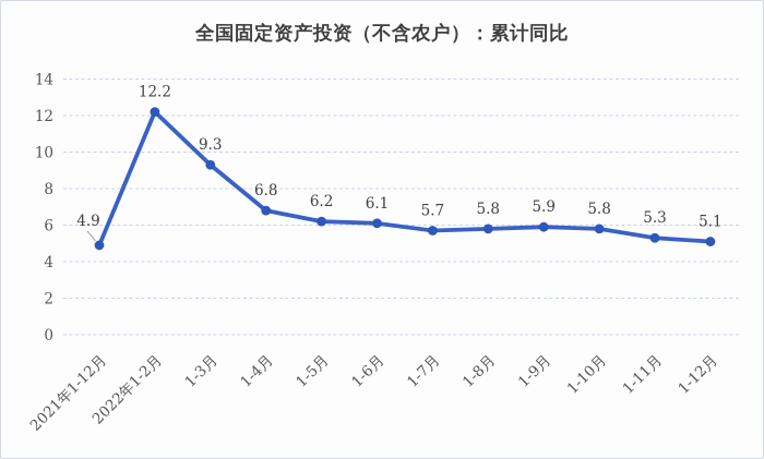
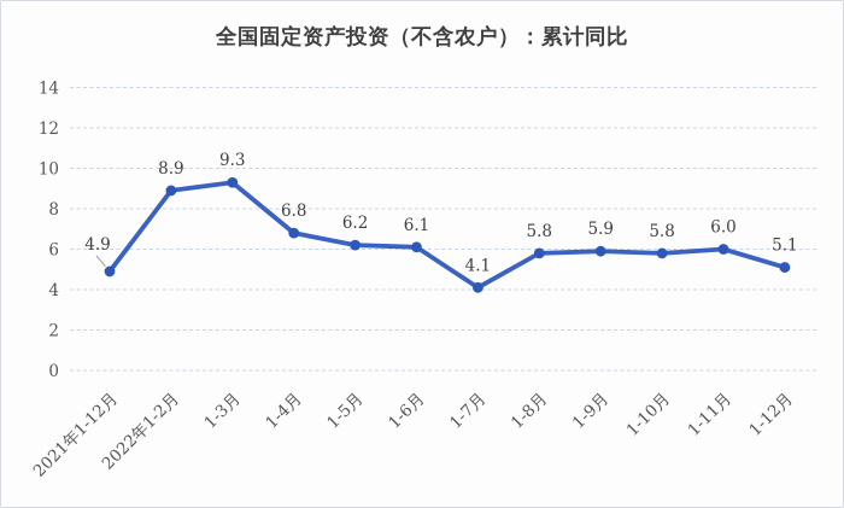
2022年1-2月: 12.2 -> 8.9
1-7月: 5.7 -> 4.1
1-11月: 5.3 -> 6.0
